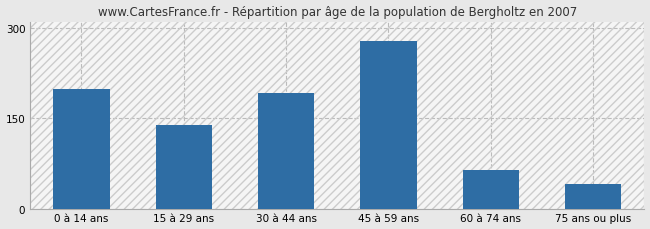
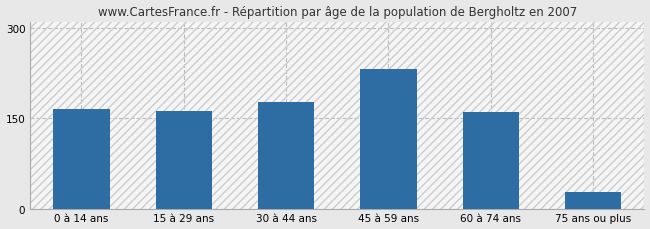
0 à 14 ans: 198 -> 165
15 à 29 ans: 138 -> 161
30 à 44 ans: 192 -> 176
45 à 59 ans: 278 -> 231
60 à 74 ans: 64 -> 160
75 ans ou plus: 40 -> 27
